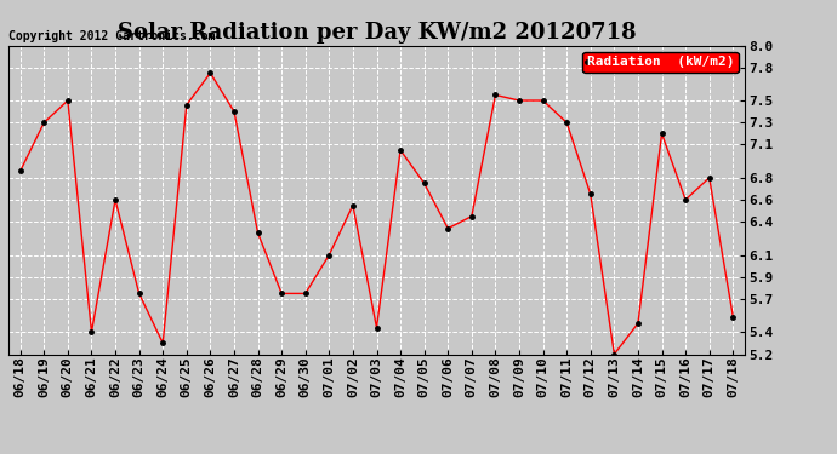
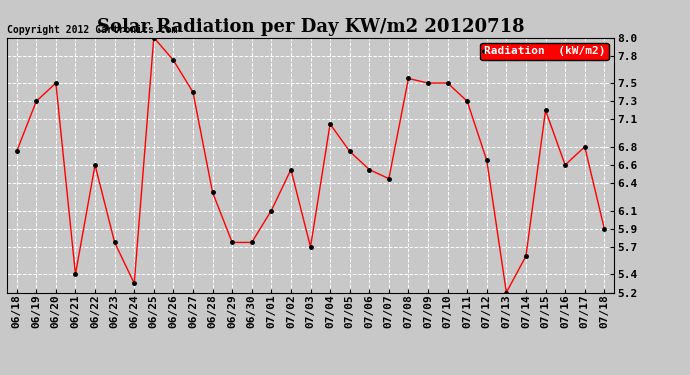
06/18: 6.86 -> 6.75
06/25: 7.46 -> 8.00
07/03: 5.44 -> 5.70
07/06: 6.34 -> 6.55
07/14: 5.48 -> 5.60
07/18: 5.54 -> 5.90
